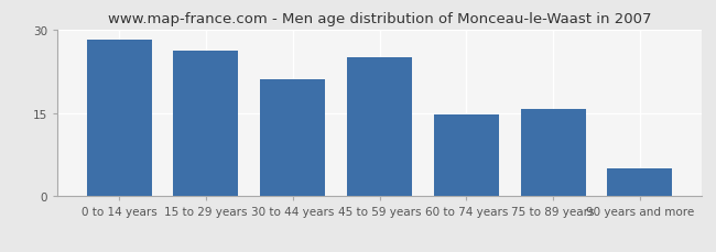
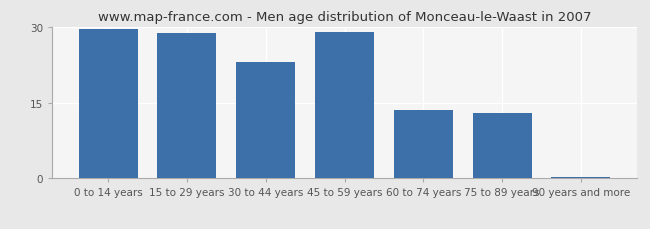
0 to 14 years: 28.2 -> 29.5
15 to 29 years: 26.2 -> 28.8
30 to 44 years: 21.0 -> 23.0
45 to 59 years: 25.0 -> 28.9
60 to 74 years: 14.8 -> 13.5
75 to 89 years: 15.6 -> 13.0
90 years and more: 5.0 -> 0.3
